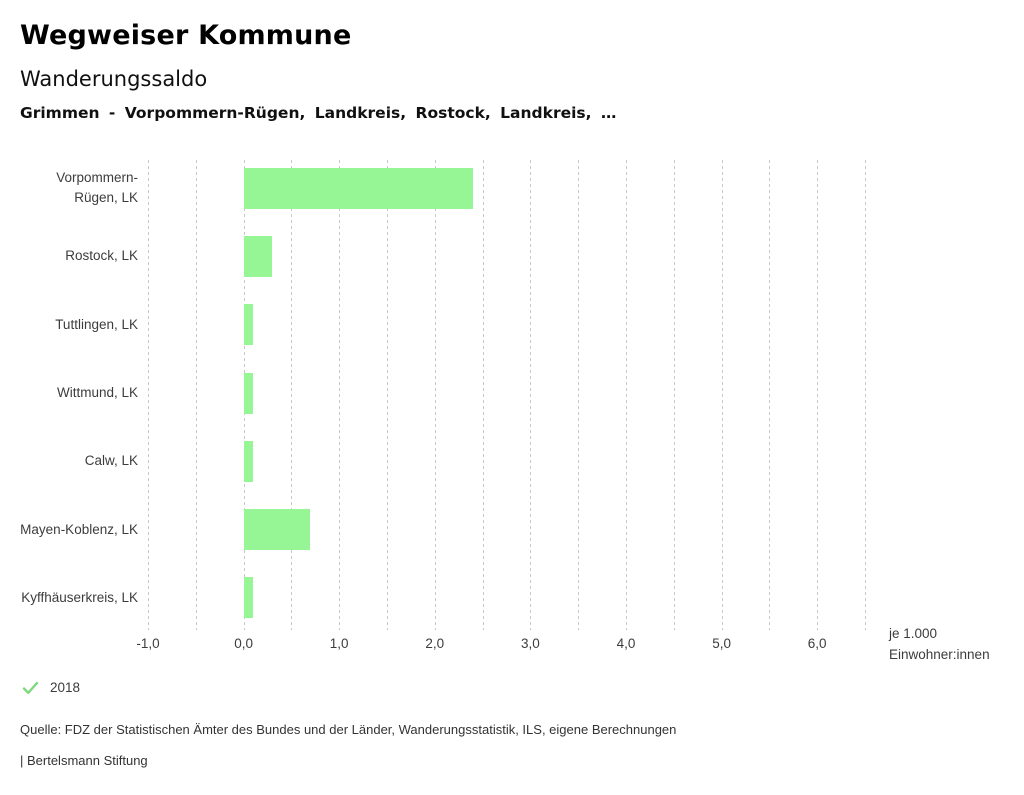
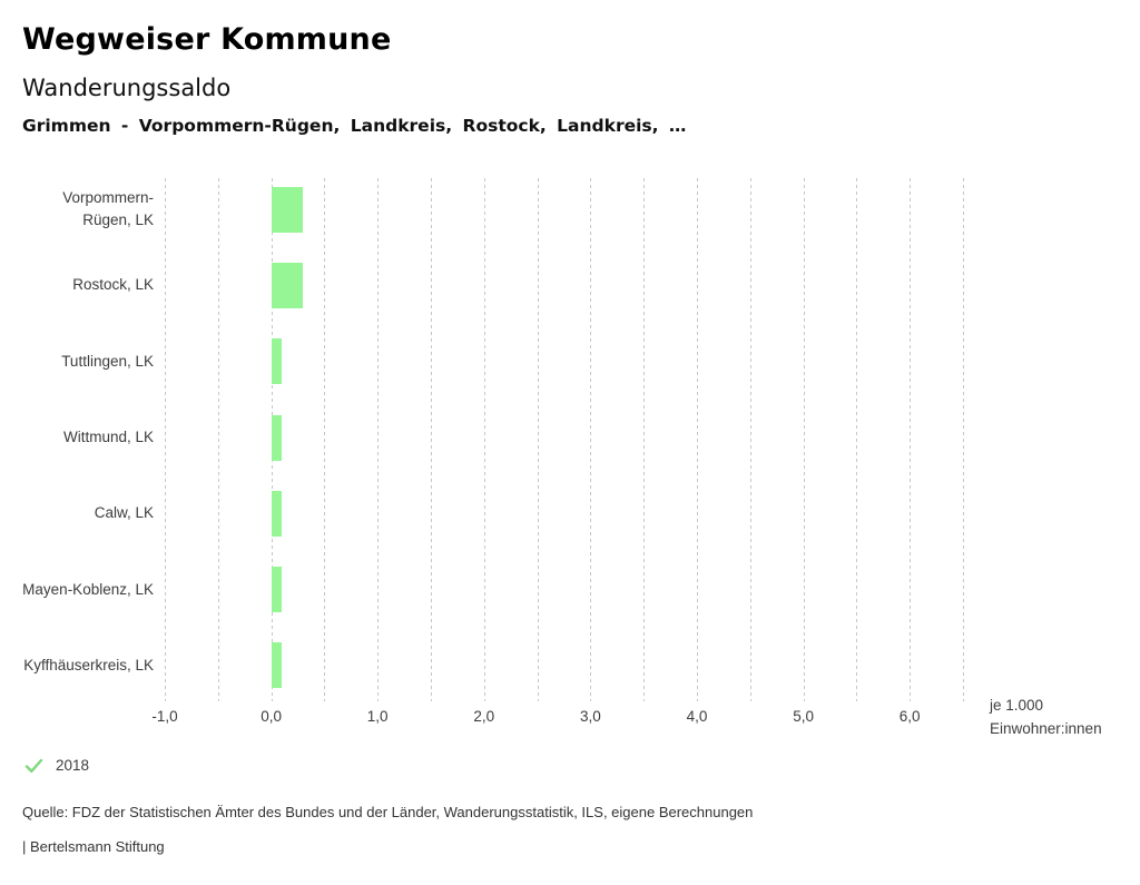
Vorpommern-Rügen, LK: 2,4 -> 0,3
Mayen-Koblenz, LK: 0,7 -> 0,1
